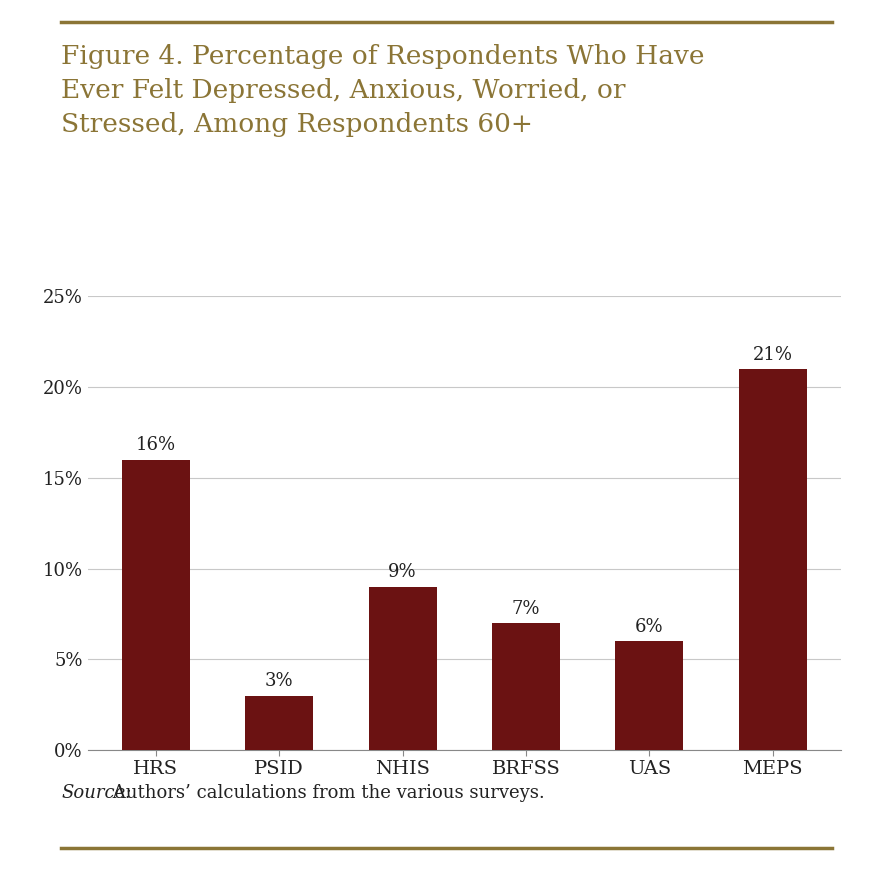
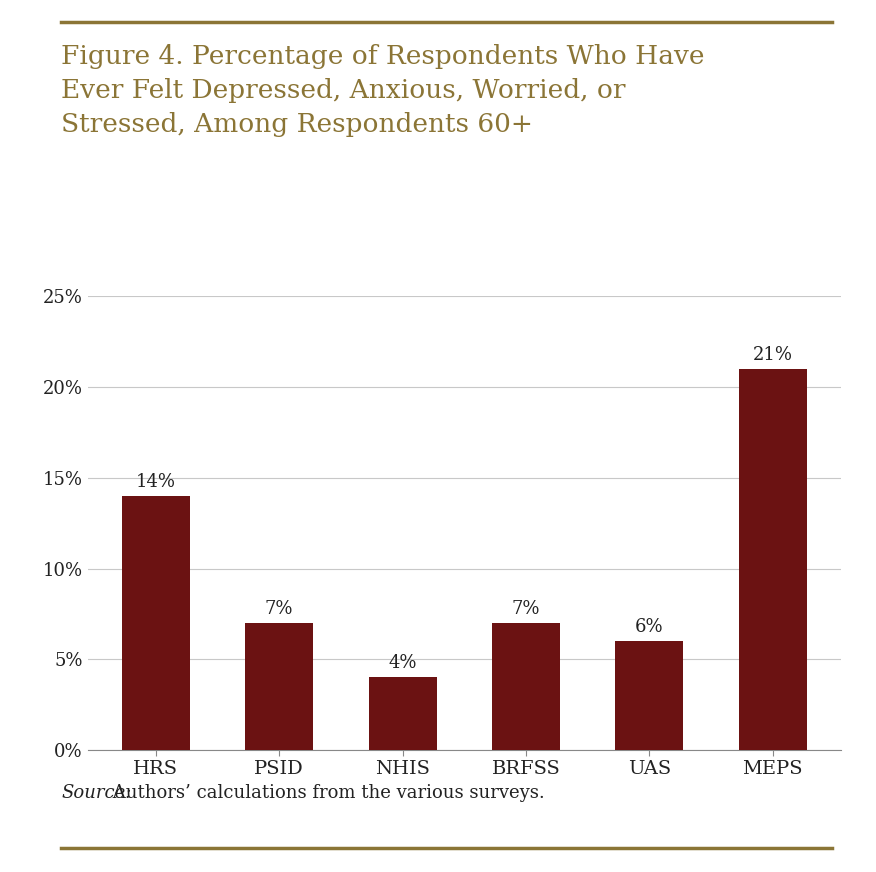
HRS: 16% -> 14%
PSID: 3% -> 7%
NHIS: 9% -> 4%
